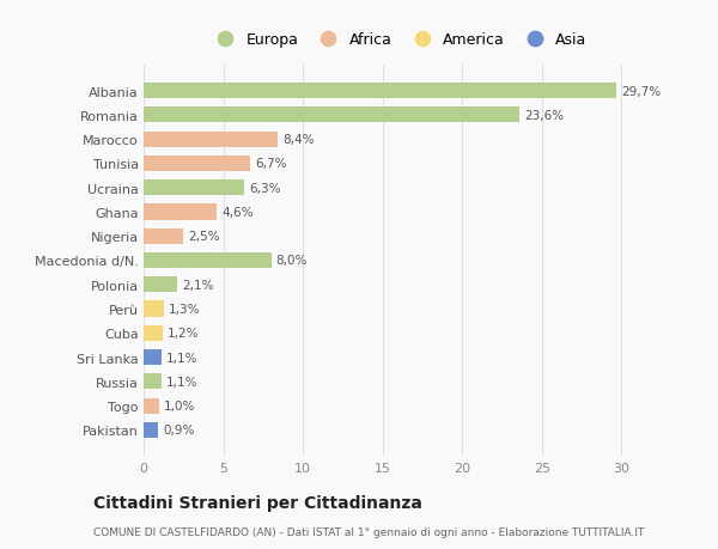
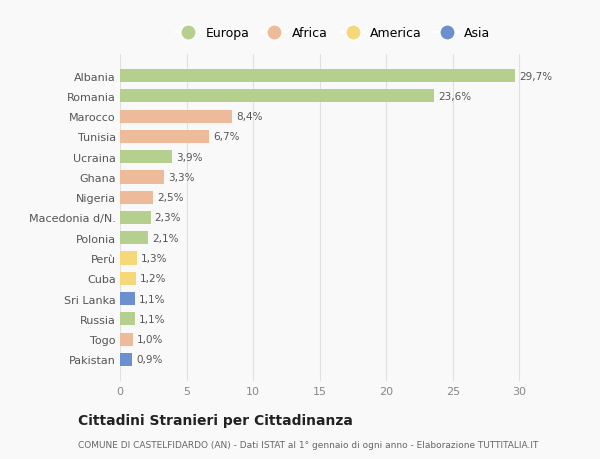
Ucraina: 6,3% -> 3,9%
Ghana: 4,6% -> 3,3%
Macedonia d/N.: 8,0% -> 2,3%
